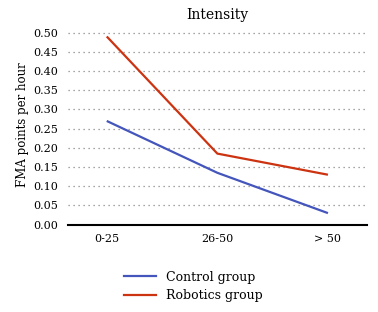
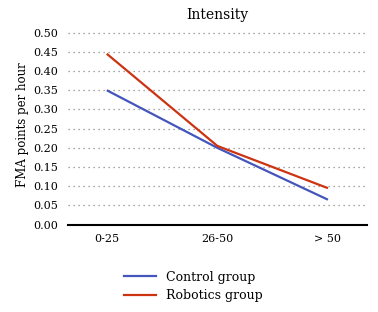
Control group/0-25: 0.270 -> 0.350
Robotics group/0-25: 0.490 -> 0.445
Control group/26-50: 0.135 -> 0.200
Robotics group/26-50: 0.185 -> 0.205
Control group/> 50: 0.030 -> 0.065
Robotics group/> 50: 0.130 -> 0.095
